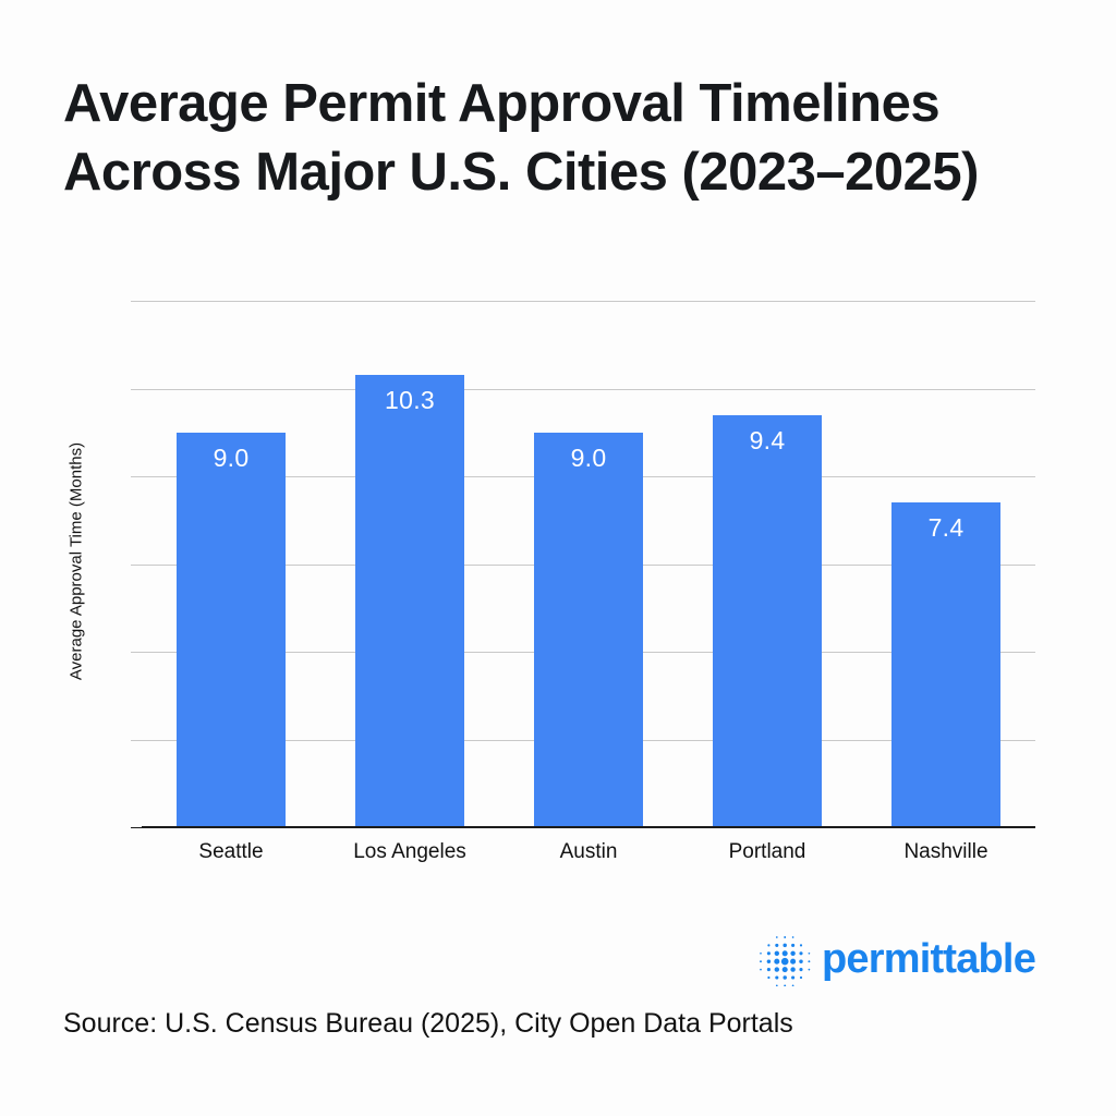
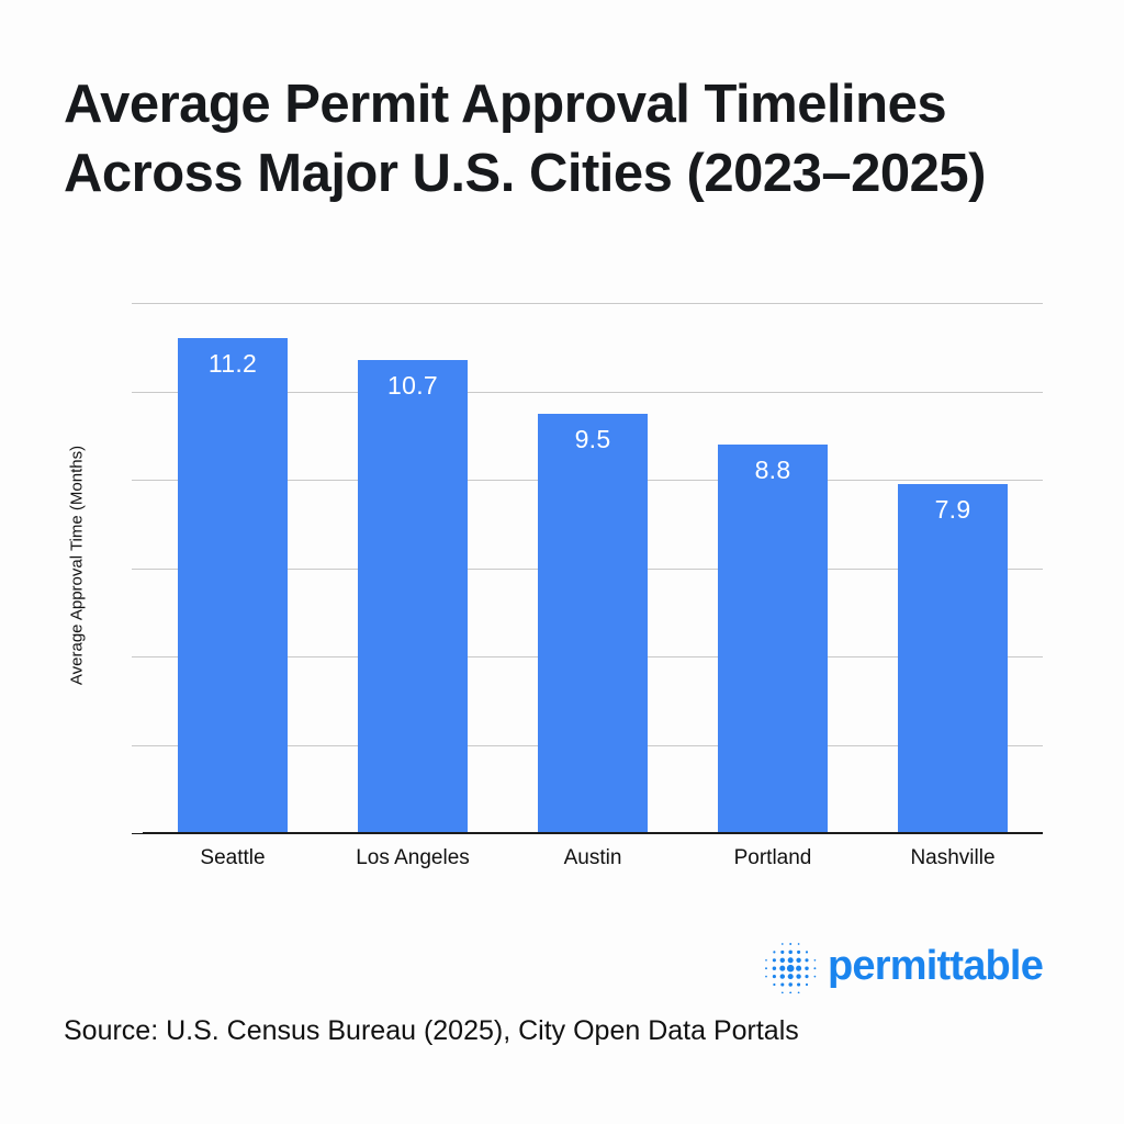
Seattle: 9.0 -> 11.2
Los Angeles: 10.3 -> 10.7
Austin: 9.0 -> 9.5
Portland: 9.4 -> 8.8
Nashville: 7.4 -> 7.9
